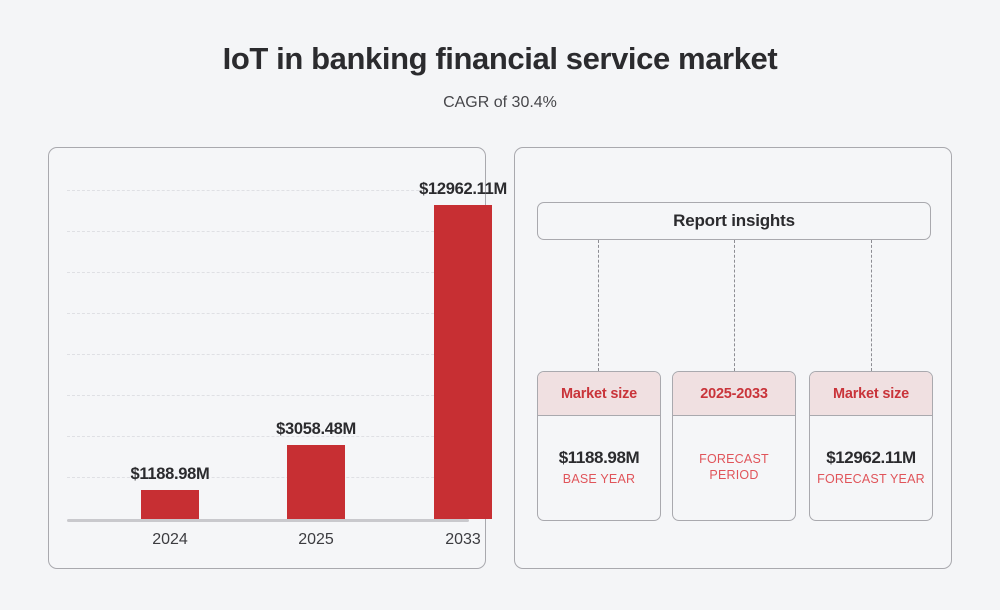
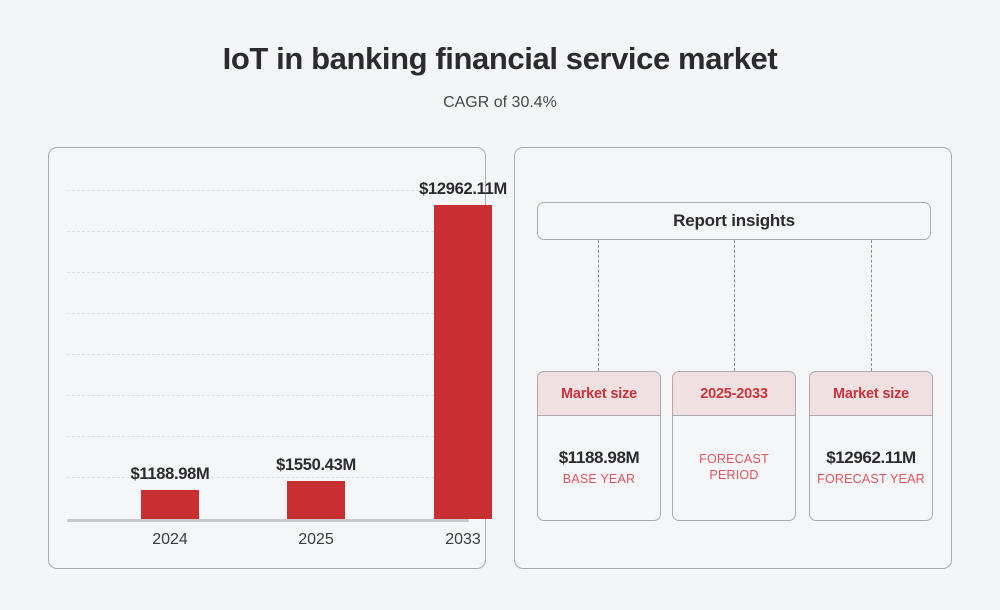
2025: $3058.48M -> $1550.43M
